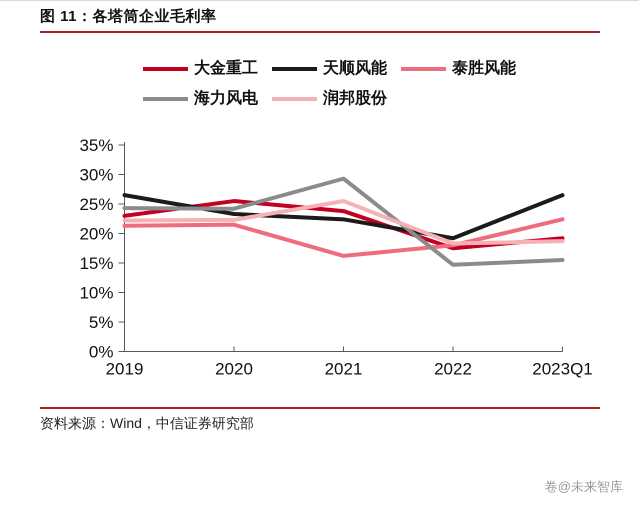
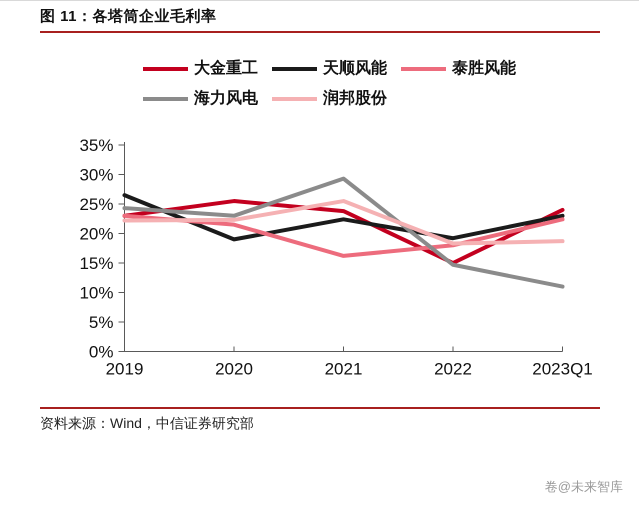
泰胜风能/2019: 21% -> 23%
天顺风能/2020: 23% -> 19%
海力风电/2020: 24% -> 23%
大金重工/2022: 18% -> 15%
大金重工/2023Q1: 19% -> 24%
天顺风能/2023Q1: 26% -> 23%
海力风电/2023Q1: 16% -> 11%
